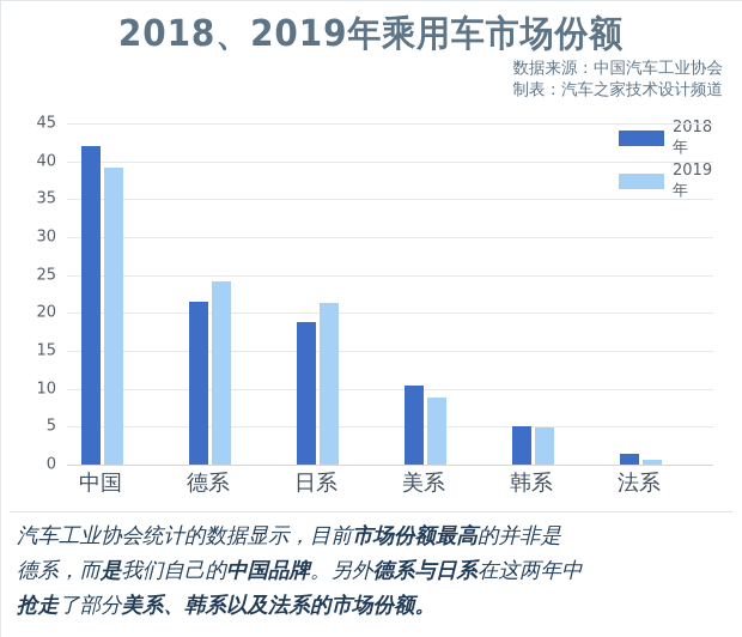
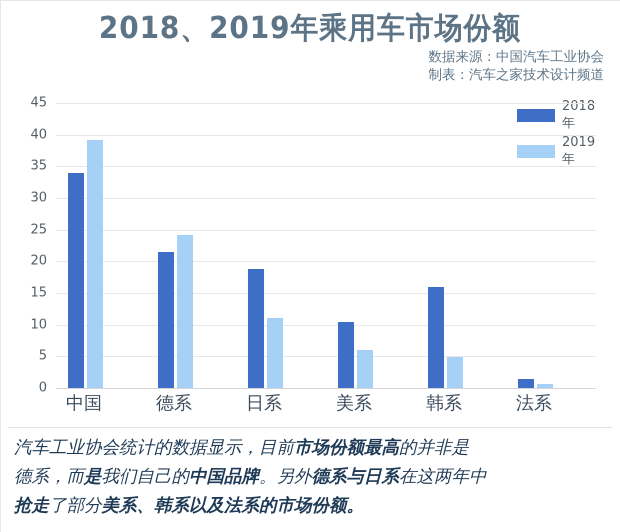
2018年/中国: 42 -> 34
2019年/日系: 21 -> 11
2019年/美系: 9 -> 6
2018年/韩系: 5 -> 16
